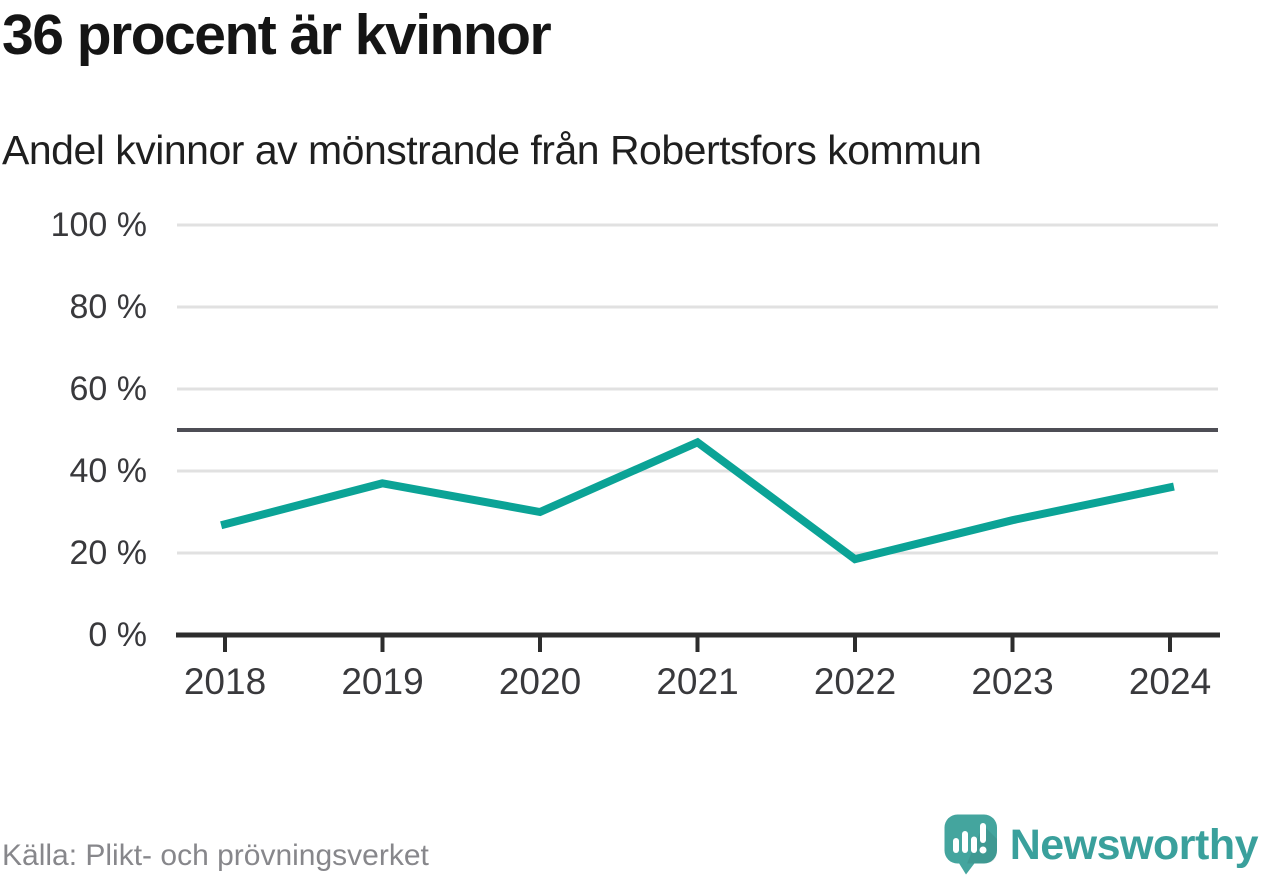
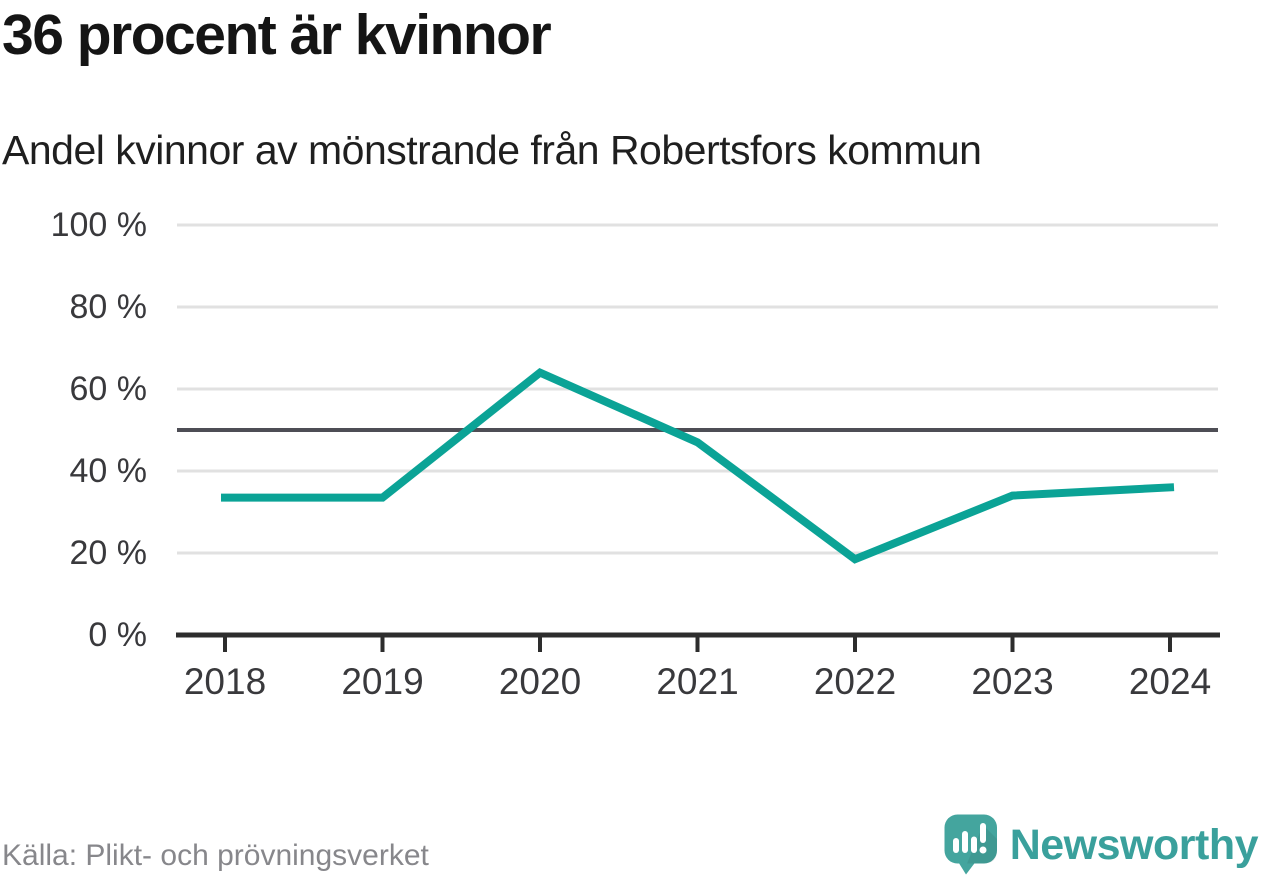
2018: 27% -> 34%
2019: 37% -> 34%
2020: 30% -> 64%
2023: 28% -> 34%
